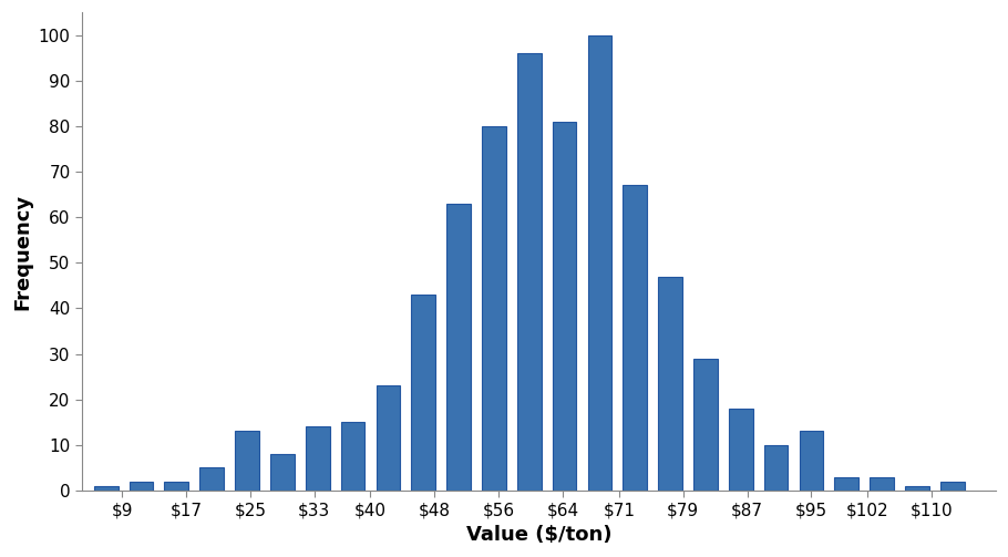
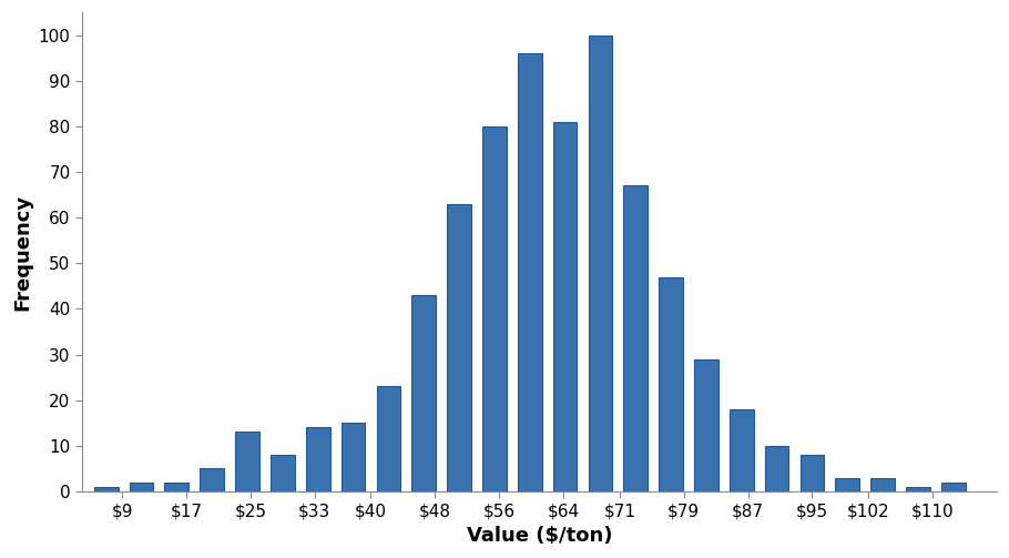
$95: 13 -> 8
